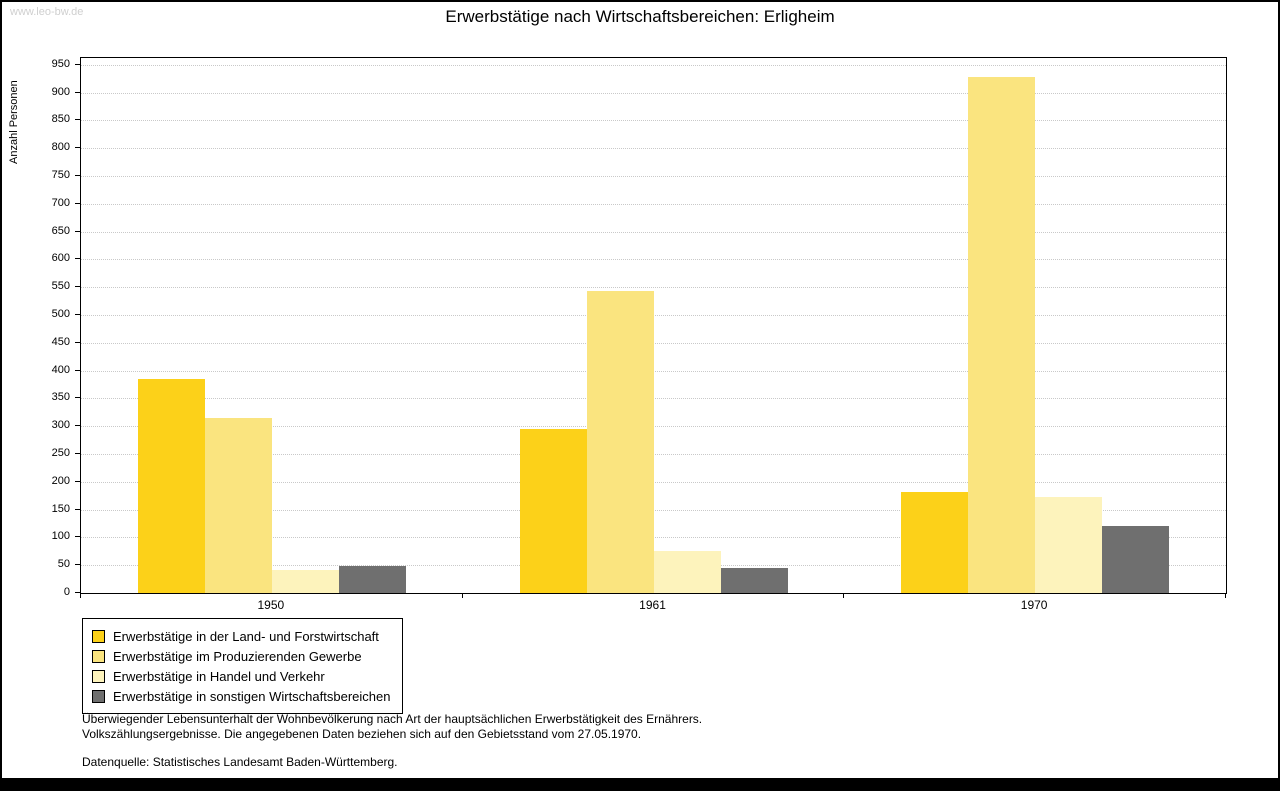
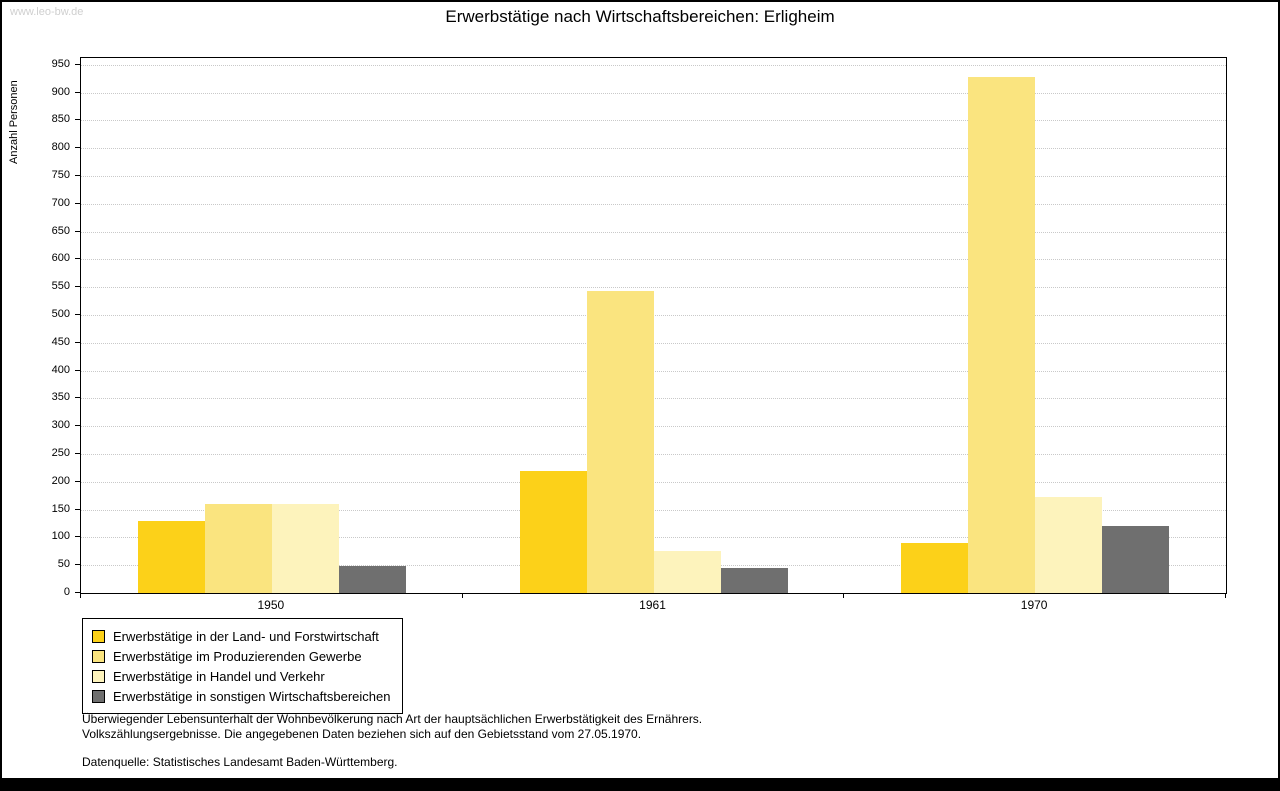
Erwerbstätige in der Land- und Forstwirtschaft/1950: 380 -> 130
Erwerbstätige im Produzierenden Gewerbe/1950: 320 -> 160
Erwerbstätige in Handel und Verkehr/1950: 40 -> 160
Erwerbstätige in der Land- und Forstwirtschaft/1961: 300 -> 220
Erwerbstätige in der Land- und Forstwirtschaft/1970: 180 -> 90
